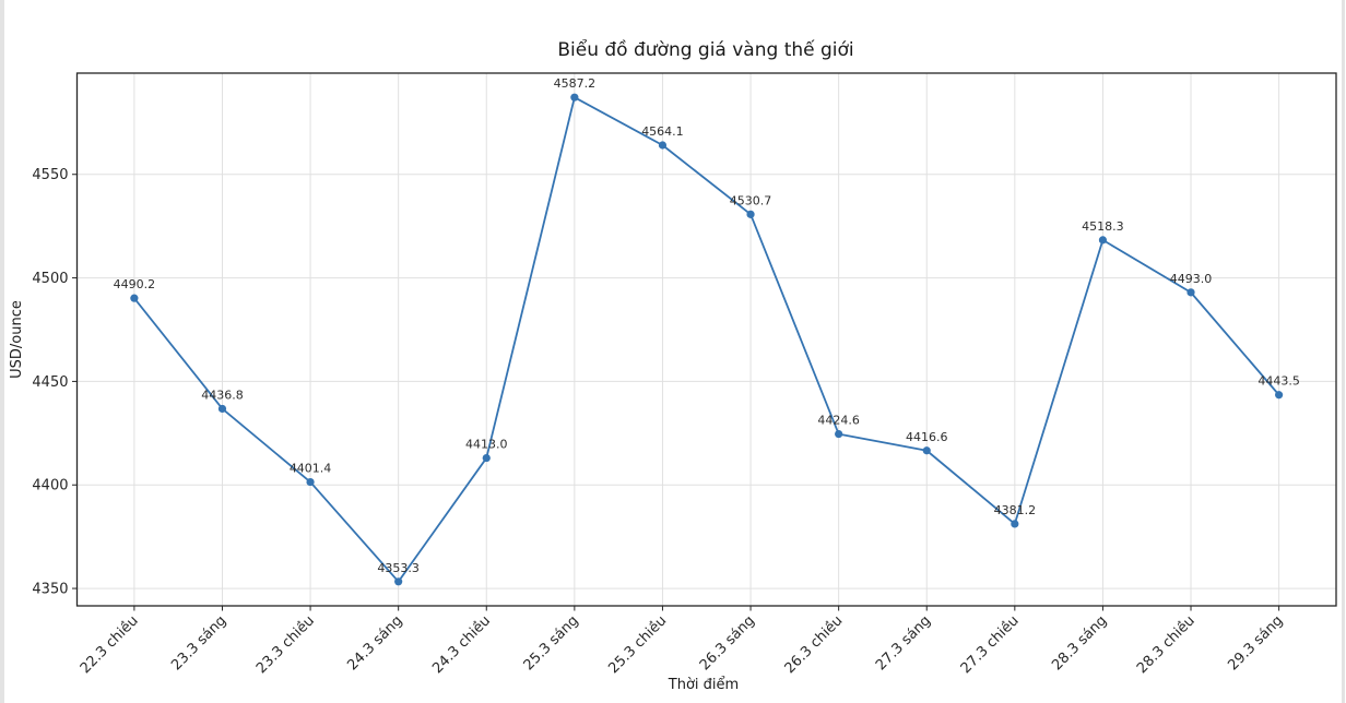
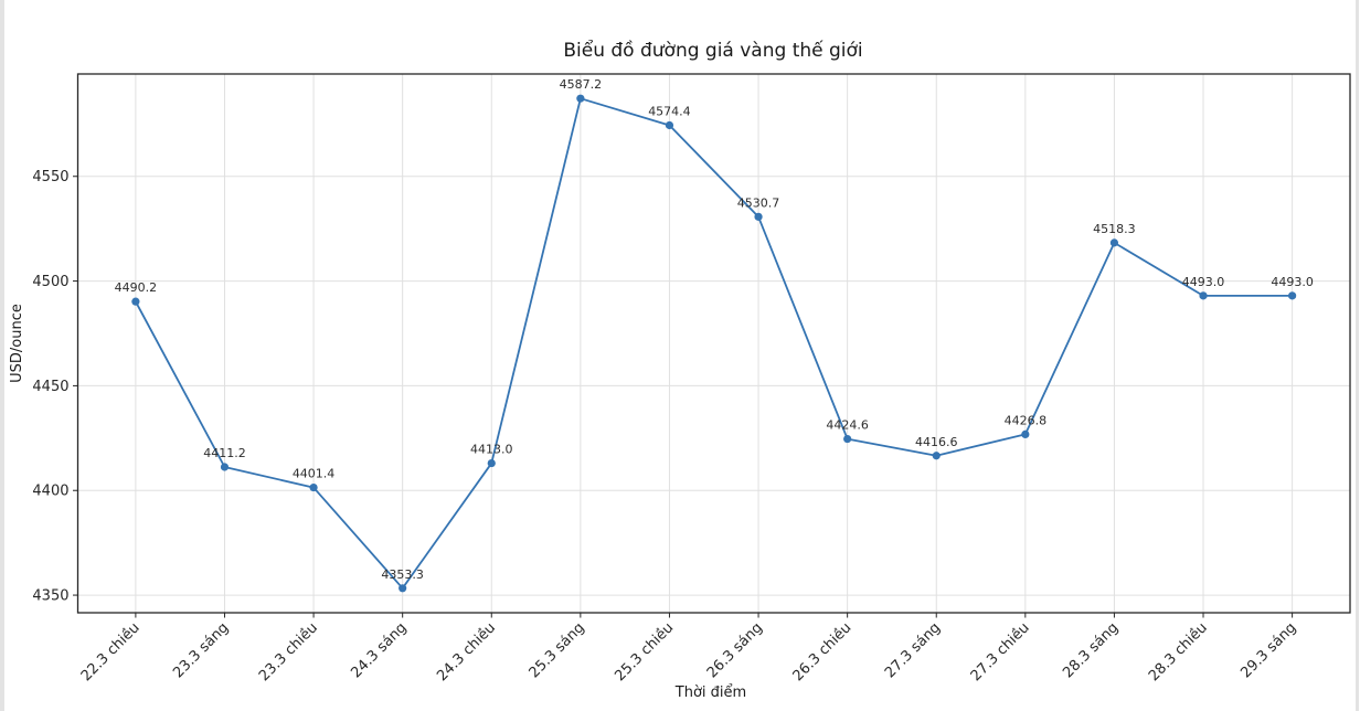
23.3 sáng: 4436.8 -> 4411.2
25.3 chiều: 4564.1 -> 4574.4
27.3 chiều: 4381.2 -> 4426.8
29.3 sáng: 4443.5 -> 4493.0
